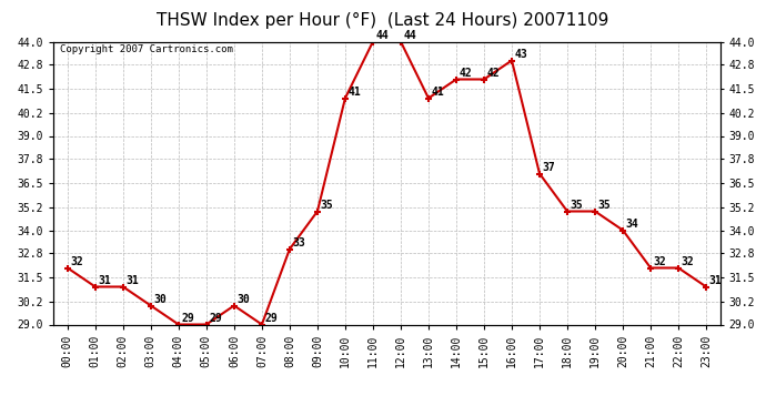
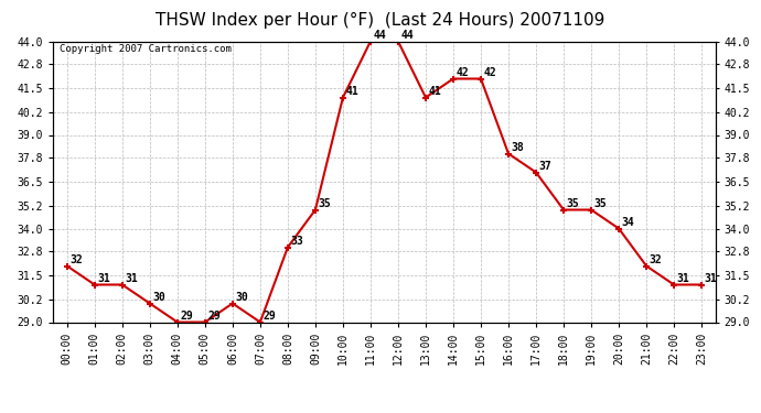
16:00: 43 -> 38
22:00: 32 -> 31
